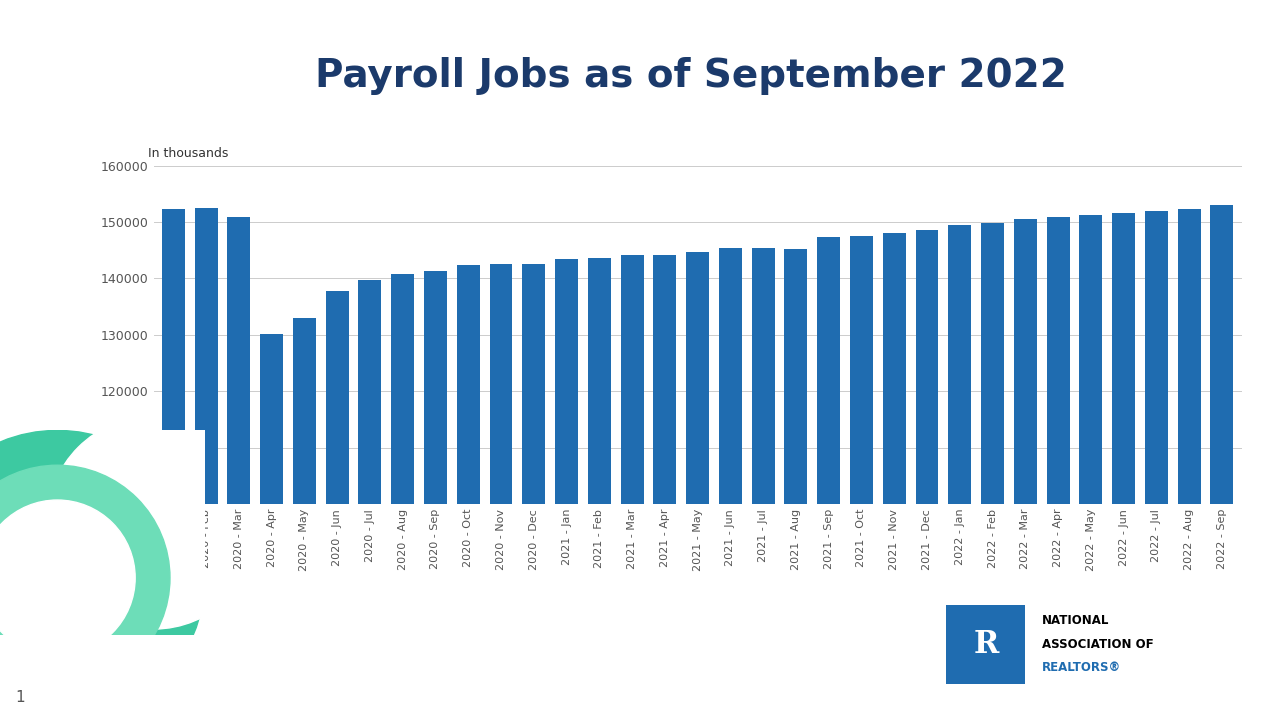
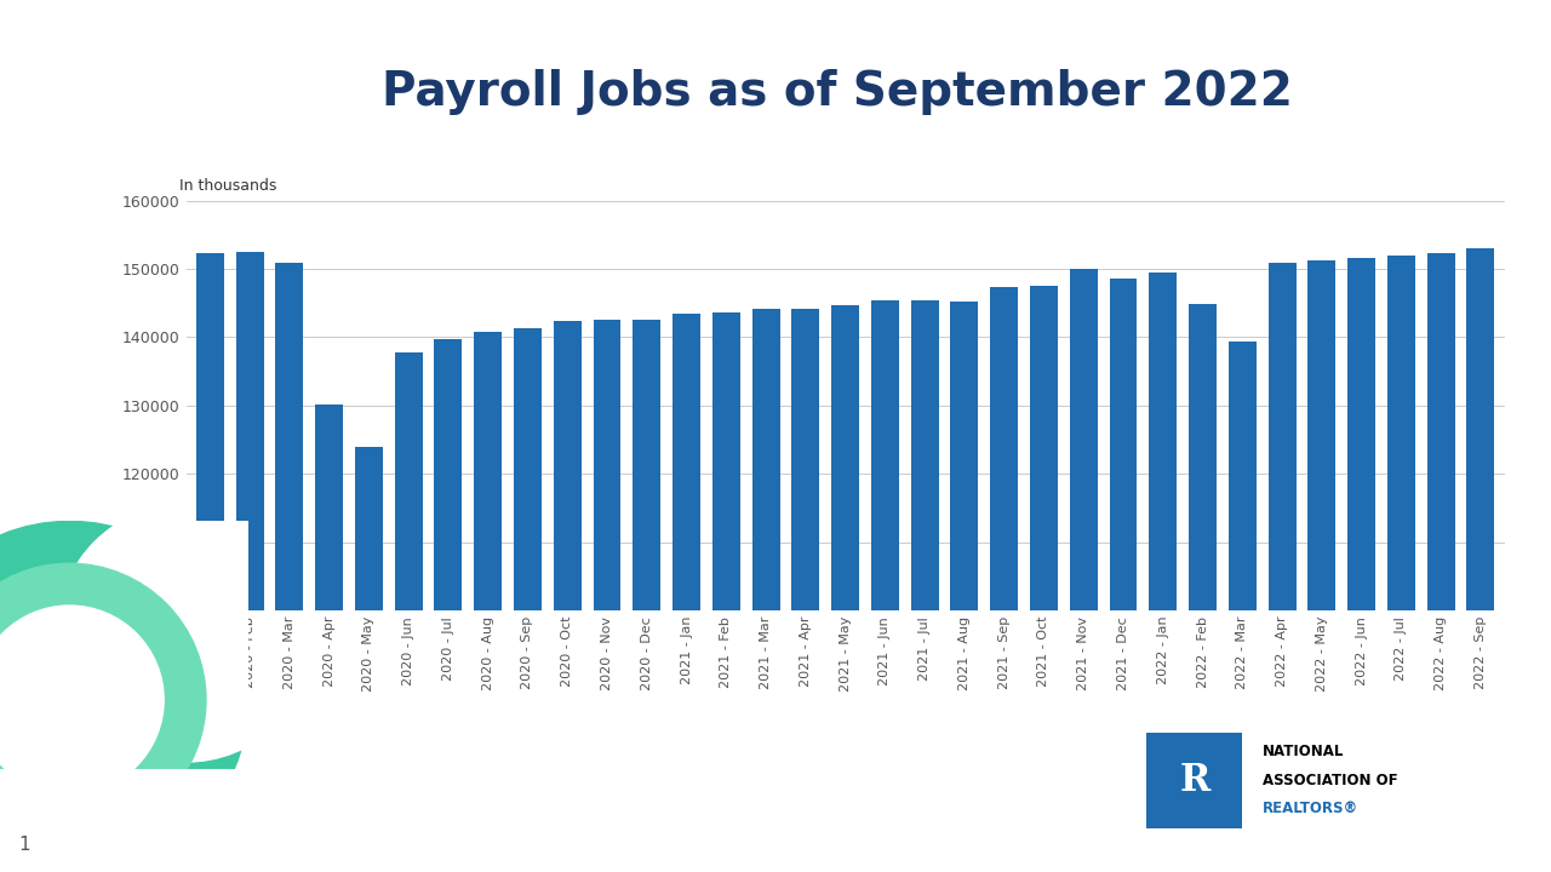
2020 - May: 132900 -> 124000
2021 - Nov: 148000 -> 150000
2022 - Feb: 149800 -> 144800
2022 - Mar: 150600 -> 139400
